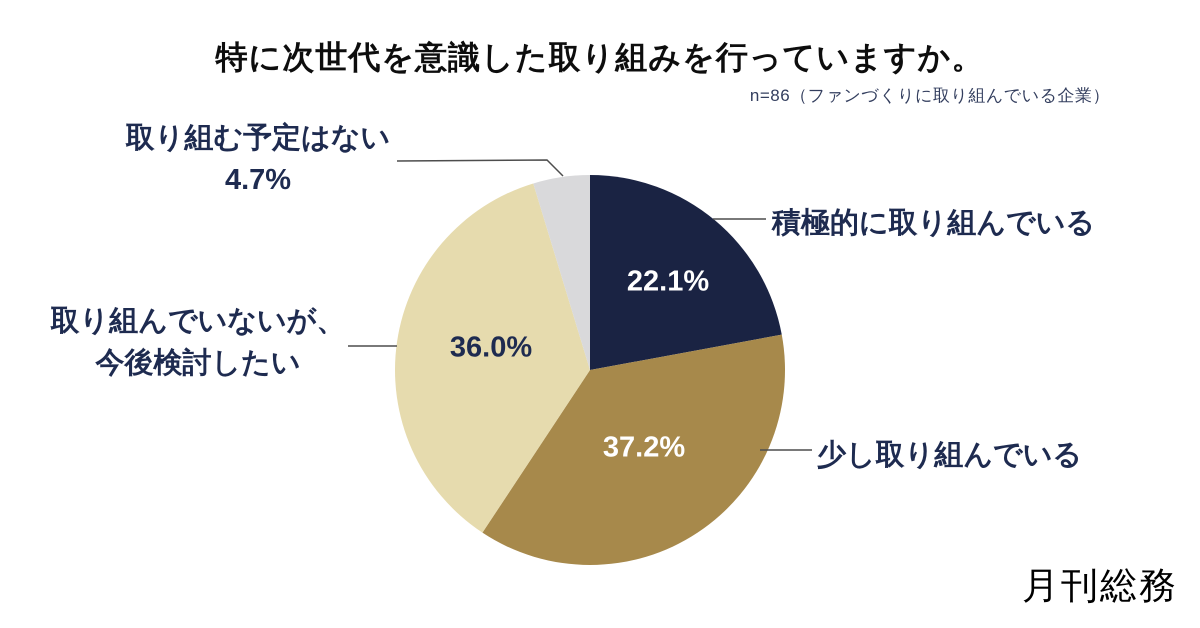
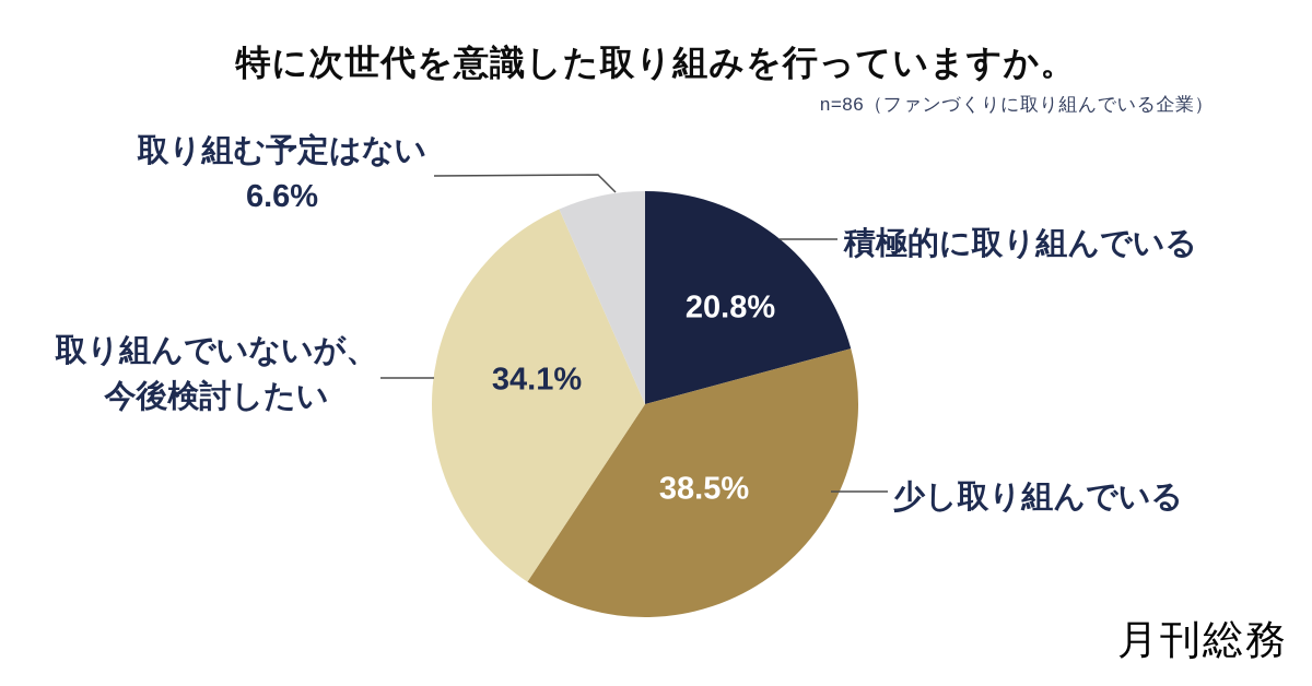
積極的に取り組んでいる: 22.1% -> 20.8%
少し取り組んでいる: 37.2% -> 38.5%
取り組んでいないが、今後検討したい: 36.0% -> 34.1%
取り組む予定はない: 4.7% -> 6.6%
